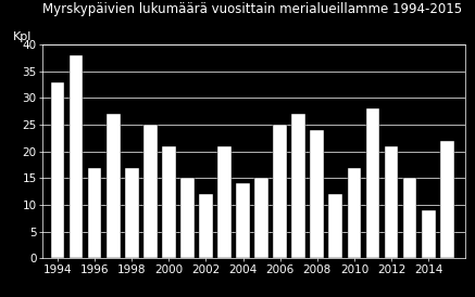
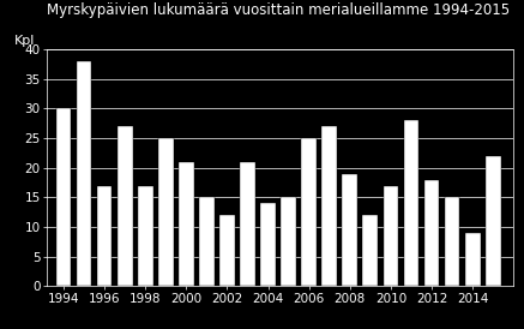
1994: 33 -> 30
2008: 24 -> 19
2012: 21 -> 18
